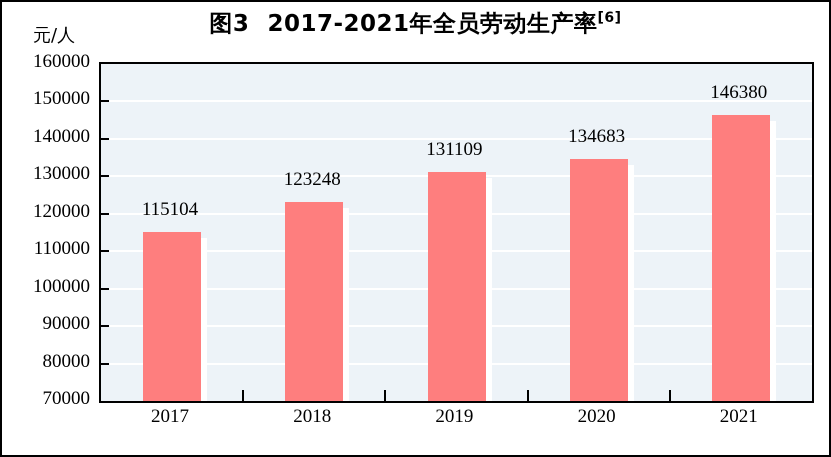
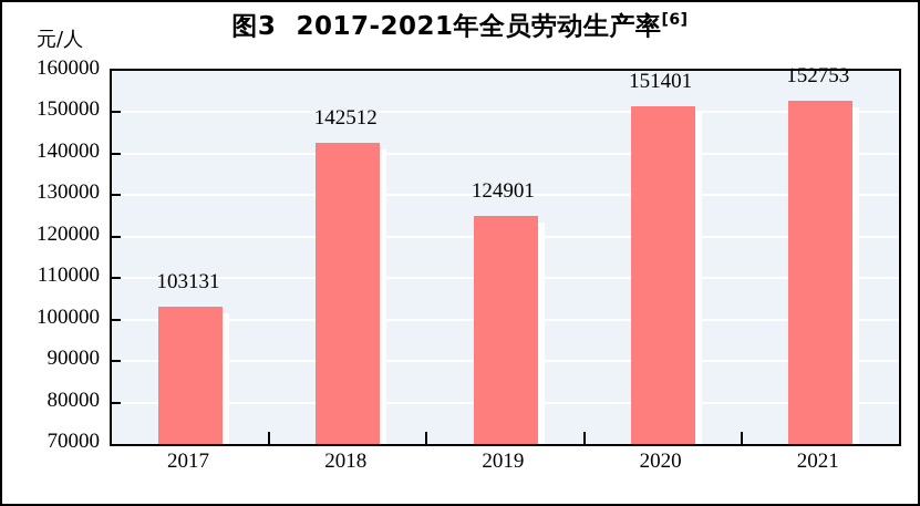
2017: 115104 -> 103131
2018: 123248 -> 142512
2019: 131109 -> 124901
2020: 134683 -> 151401
2021: 146380 -> 152753
